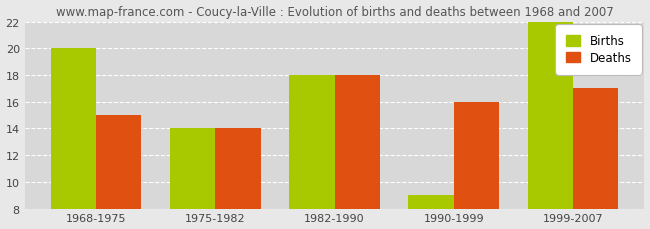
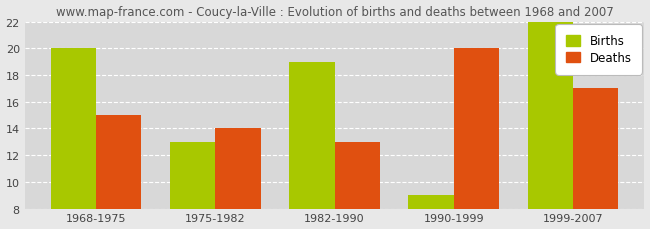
Births/1975-1982: 14 -> 13
Births/1982-1990: 18 -> 19
Deaths/1982-1990: 18 -> 13
Deaths/1990-1999: 16 -> 20
